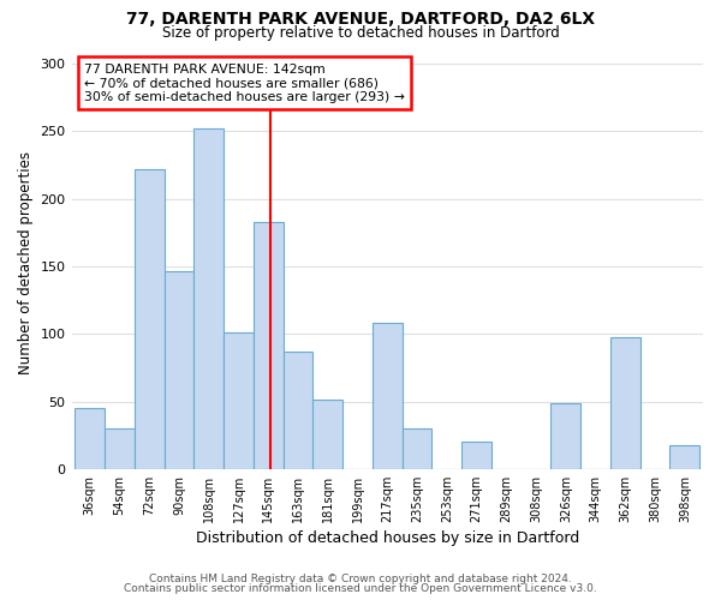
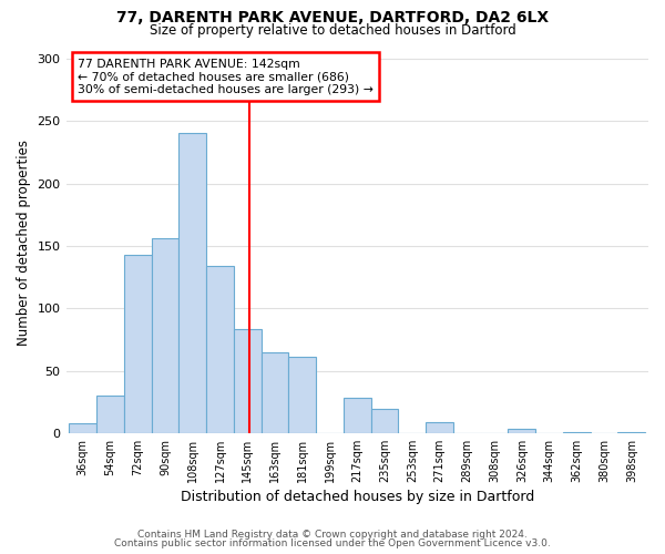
36sqm: 45 -> 8
72sqm: 222 -> 143
90sqm: 146 -> 156
108sqm: 252 -> 241
127sqm: 101 -> 134
145sqm: 183 -> 83
163sqm: 87 -> 65
181sqm: 51 -> 61
217sqm: 108 -> 28
235sqm: 30 -> 19
271sqm: 20 -> 9
326sqm: 49 -> 3
362sqm: 98 -> 1
398sqm: 18 -> 1
